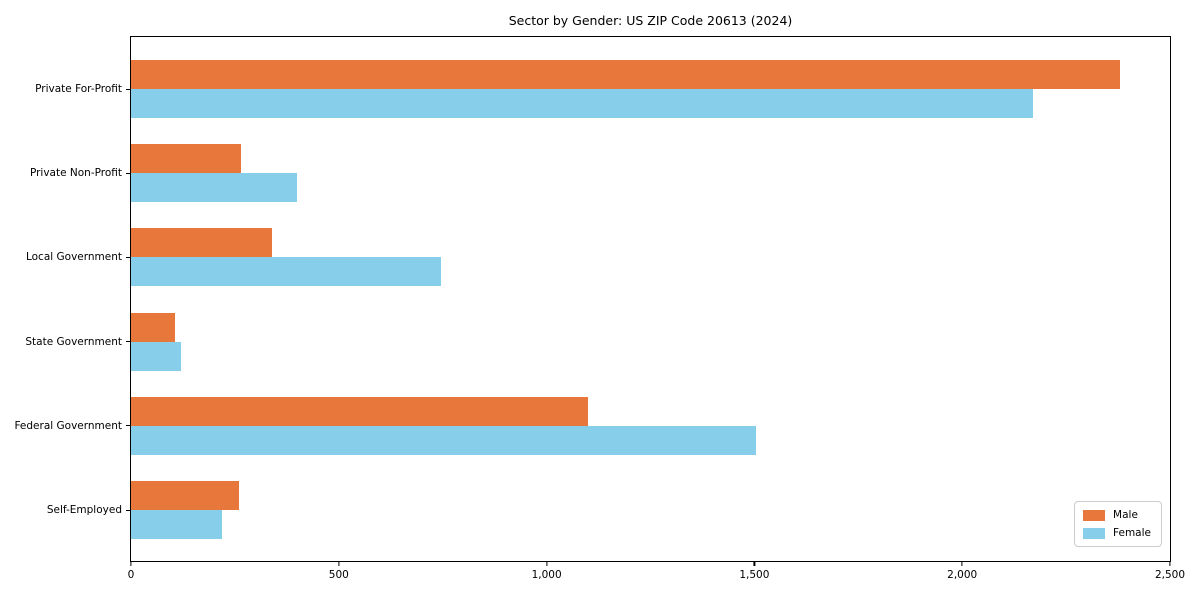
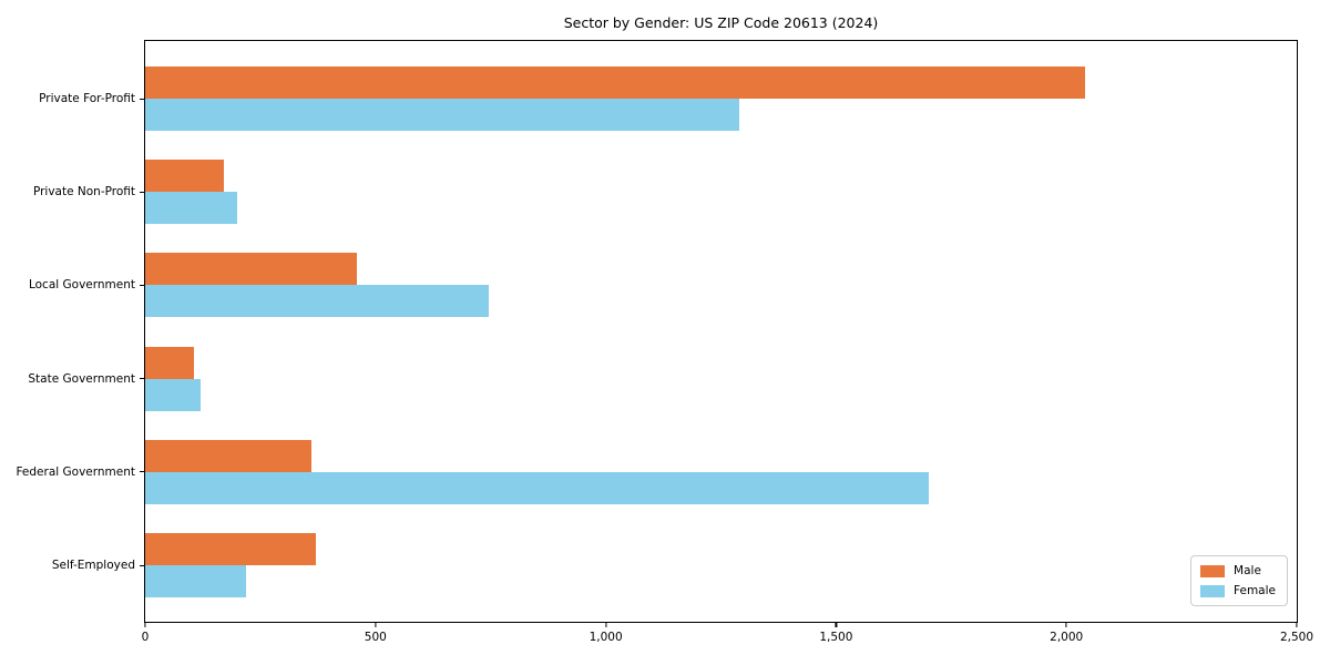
Male/Private For-Profit: 2380 -> 2040
Female/Private For-Profit: 2170 -> 1290
Male/Private Non-Profit: 260 -> 170
Female/Private Non-Profit: 400 -> 200
Male/Local Government: 340 -> 460
Male/Federal Government: 1100 -> 360
Female/Federal Government: 1500 -> 1700
Male/Self-Employed: 260 -> 370
